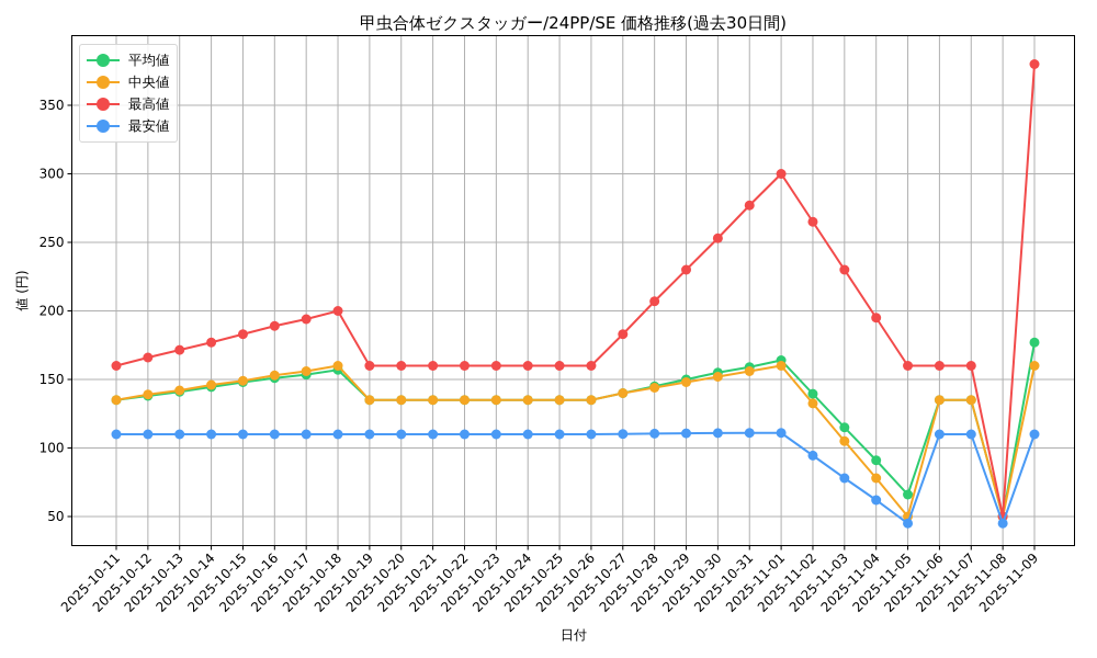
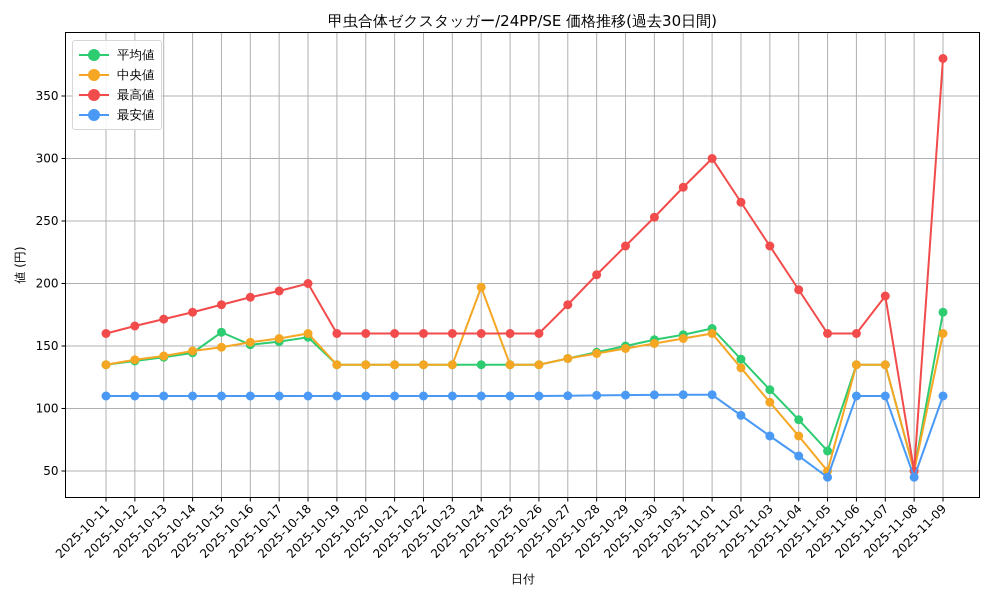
平均値/2025-10-15: 148 -> 161
中央値/2025-10-24: 135 -> 197
最高値/2025-11-07: 160 -> 190
